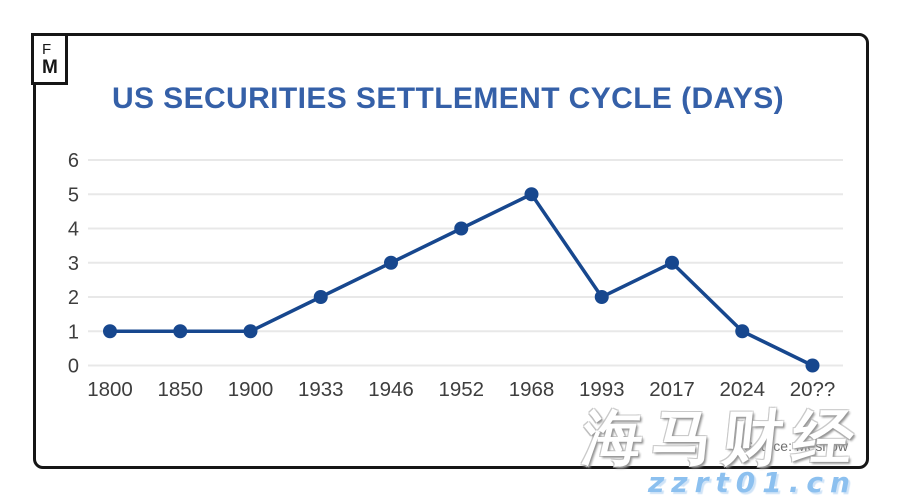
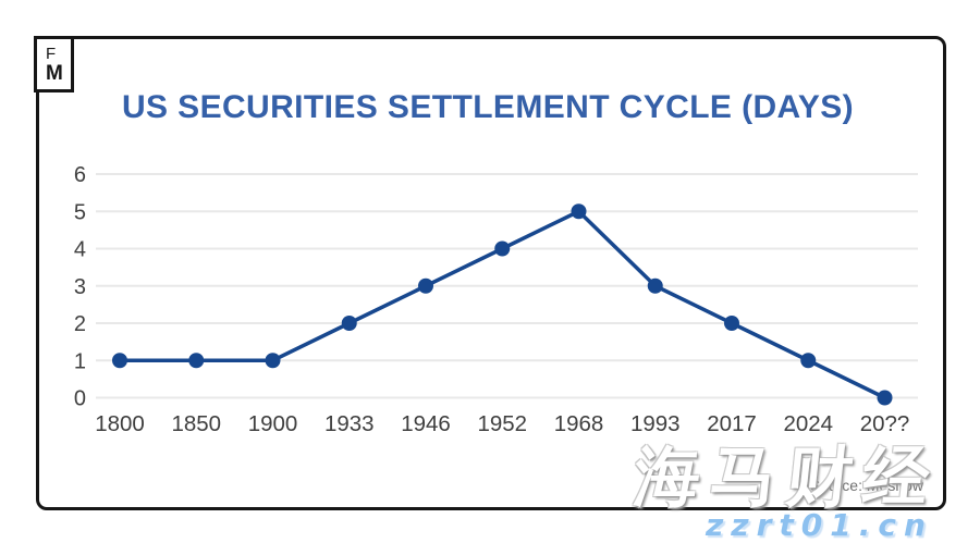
1993: 2 -> 3
2017: 3 -> 2
